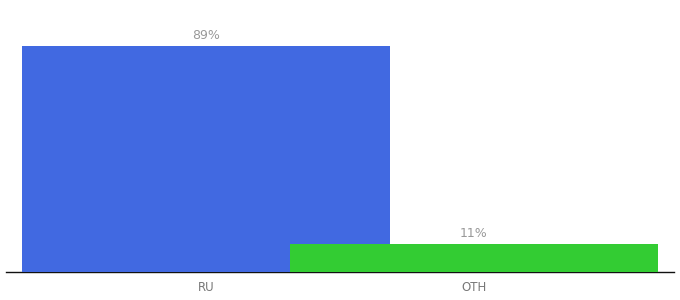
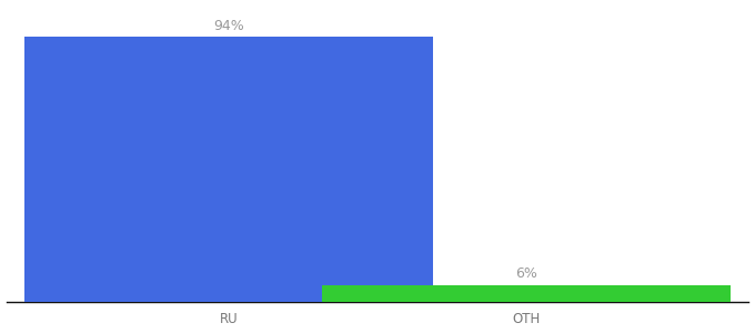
RU: 89% -> 94%
OTH: 11% -> 6%
